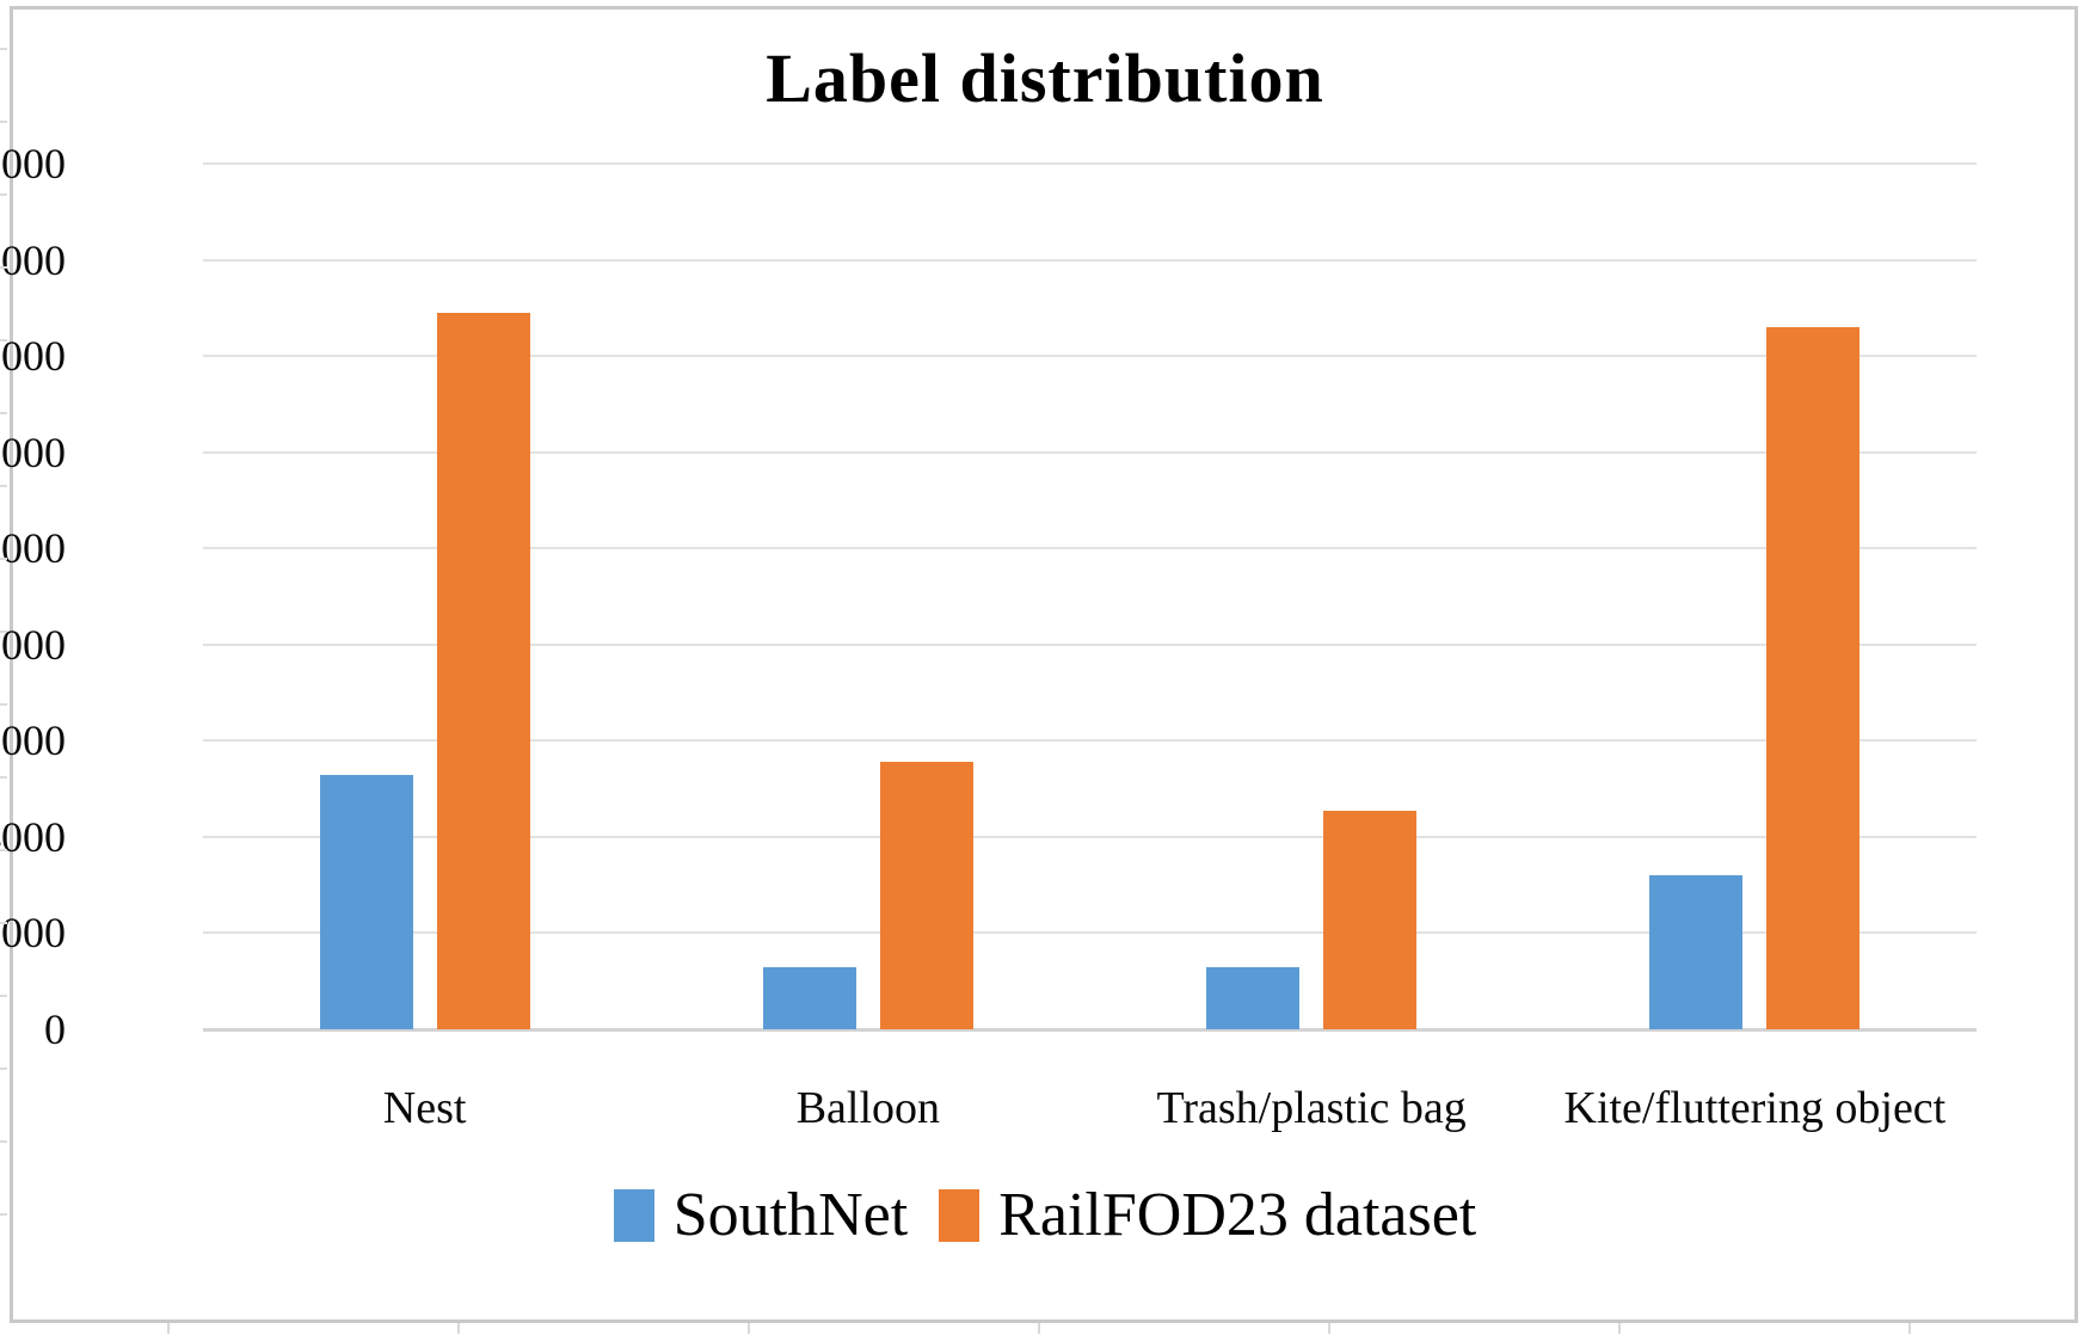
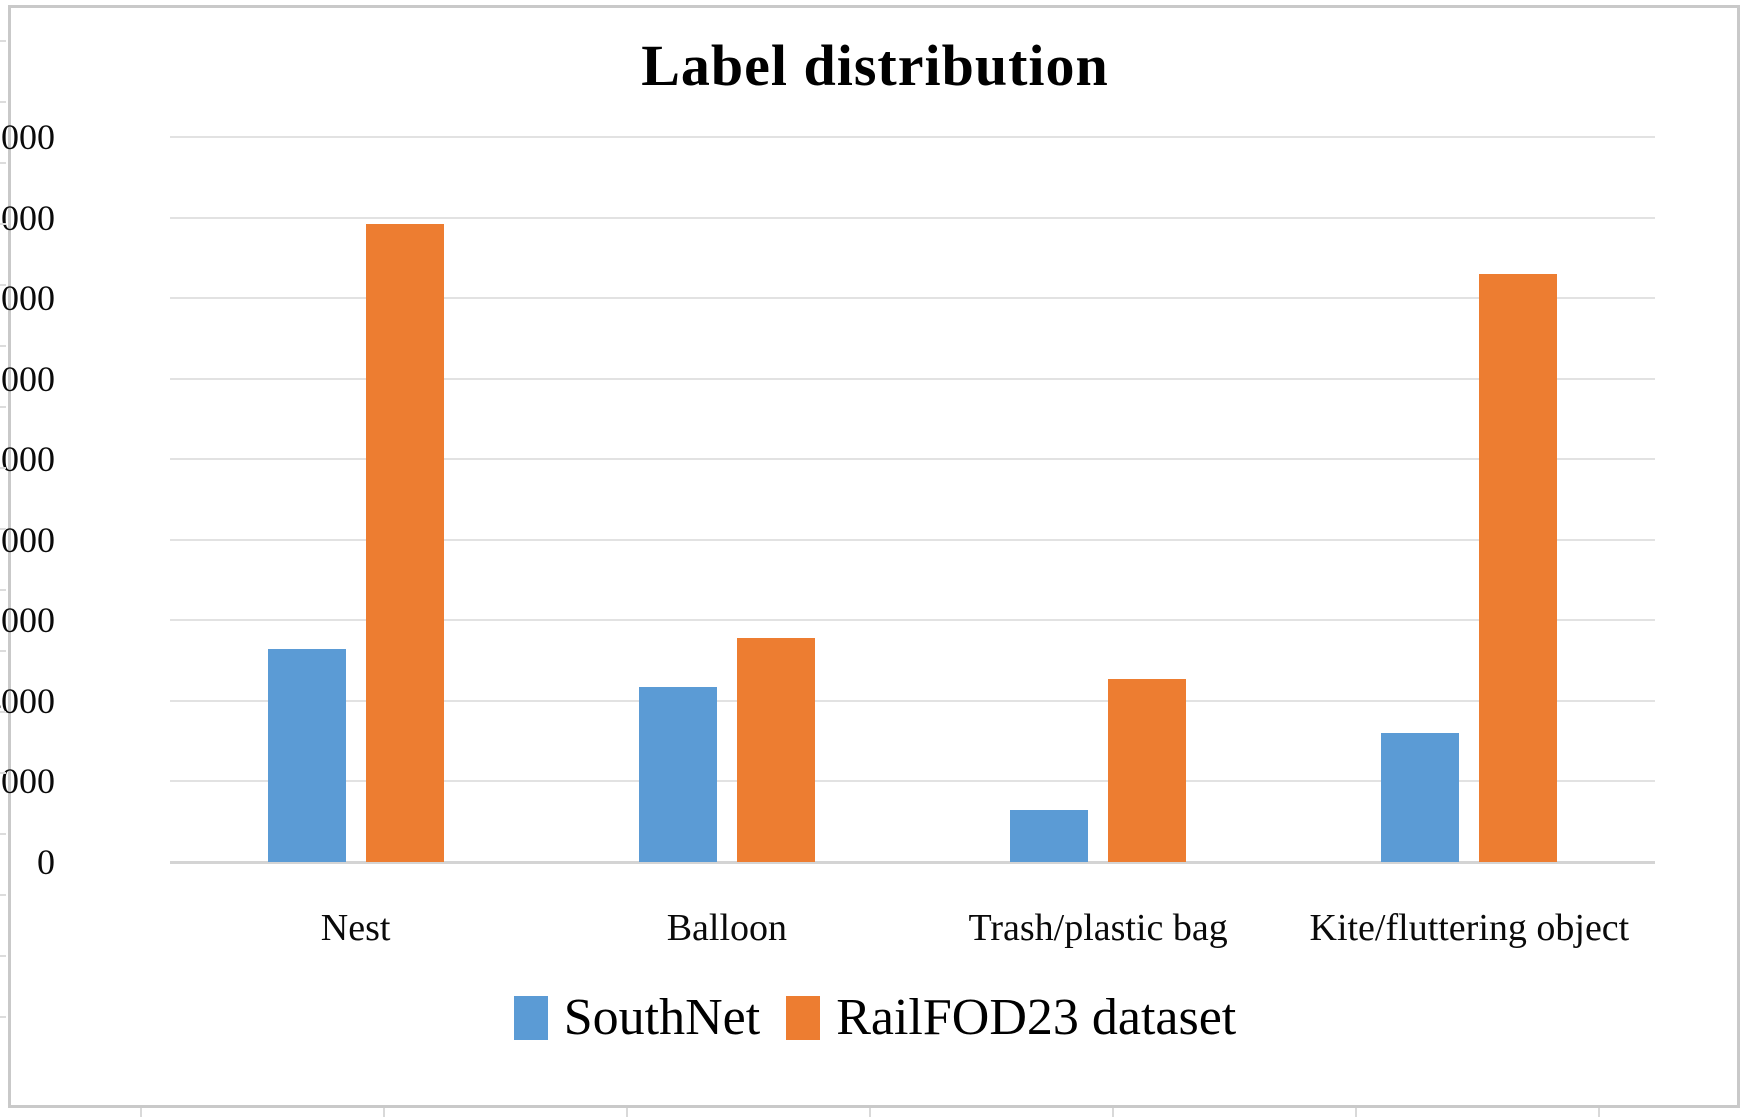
RailFOD23 dataset/Nest: 14900 -> 15800
SouthNet/Balloon: 1300 -> 4400
